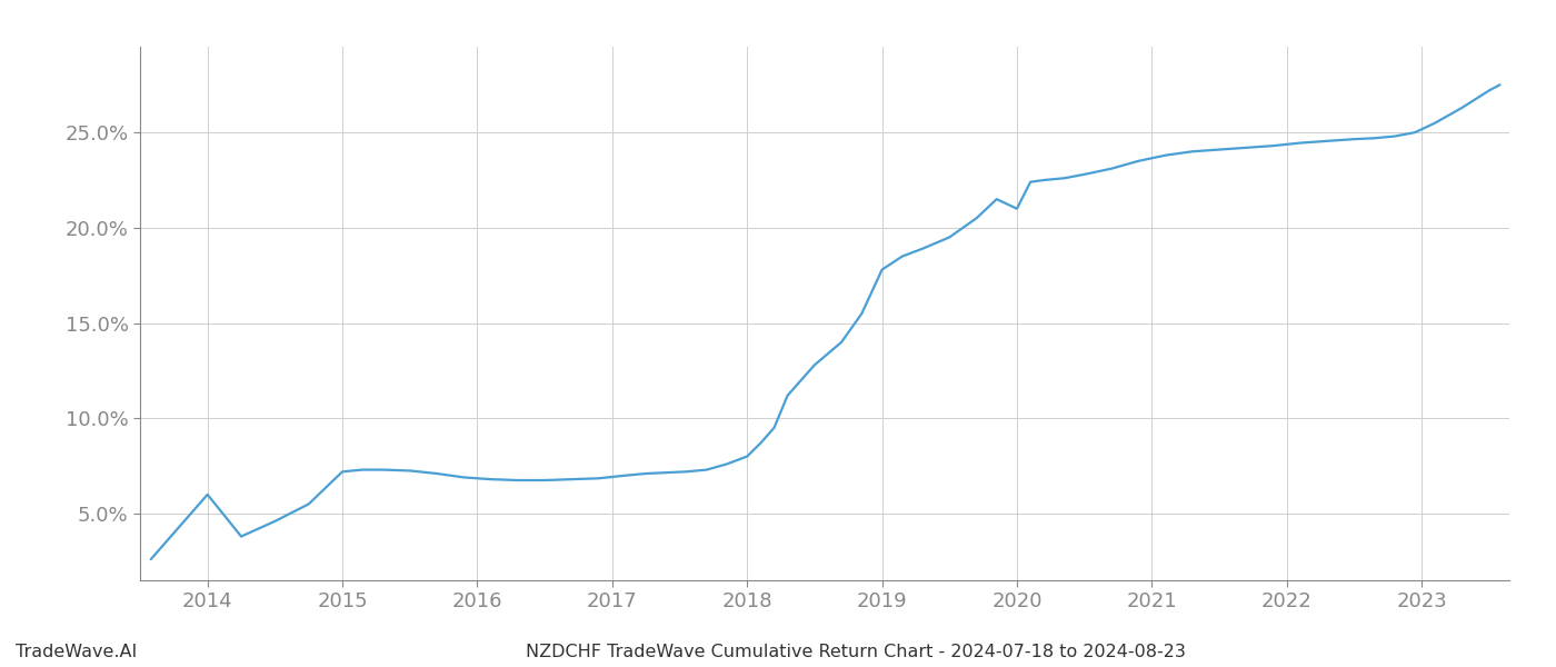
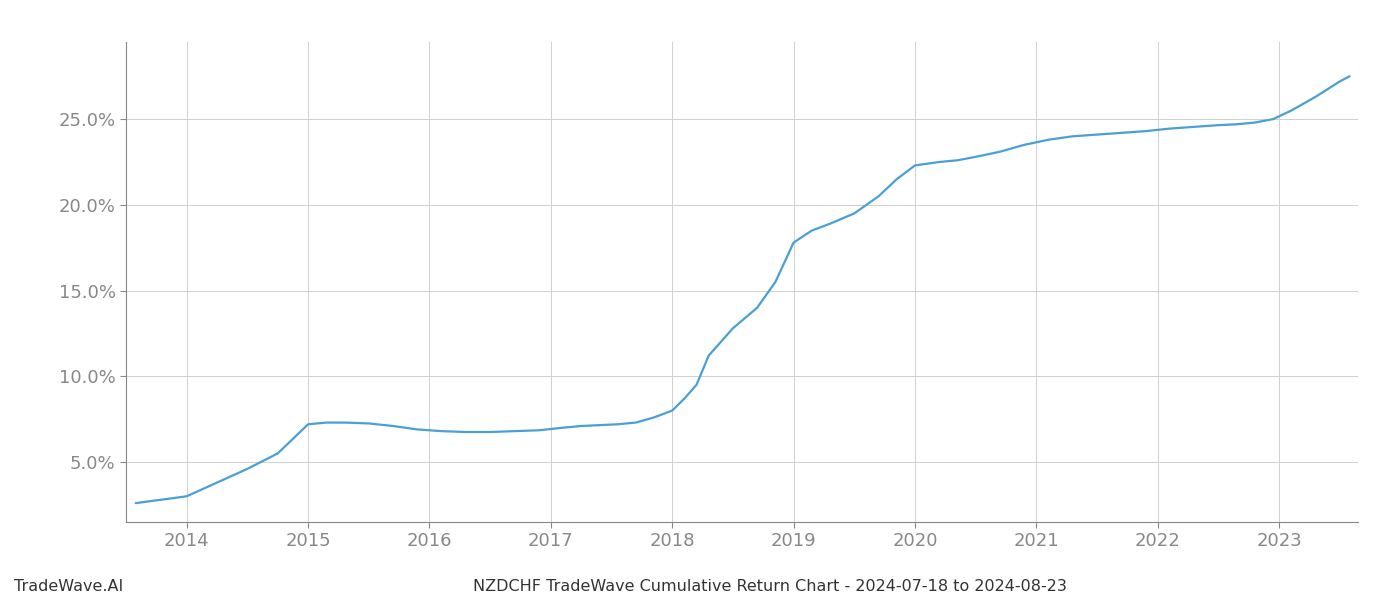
2014: 6.0% -> 3.0%
2020: 21.0% -> 22.3%
